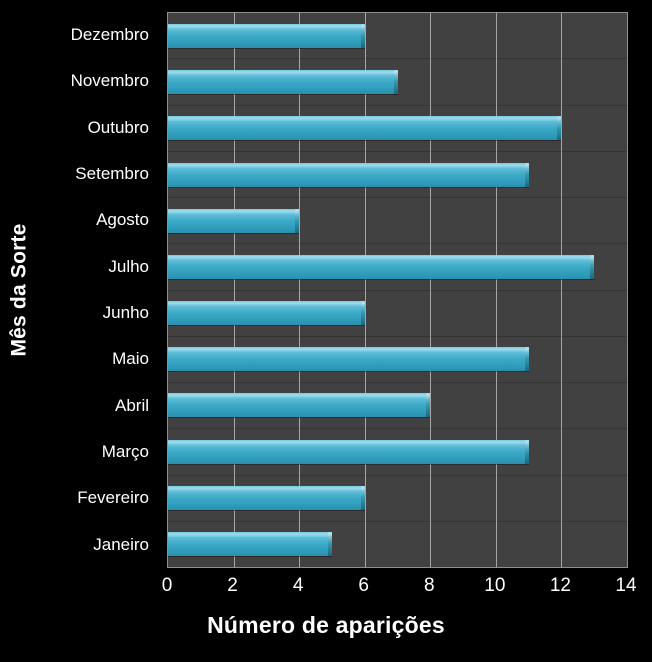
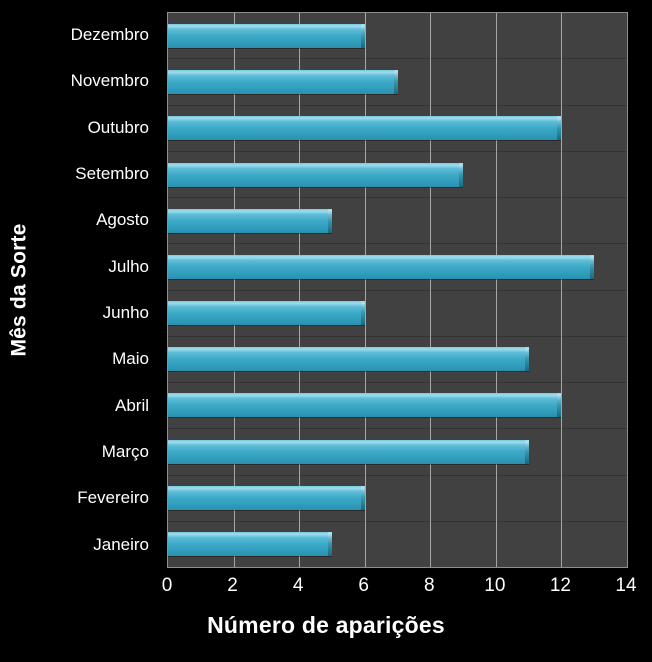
Abril: 8 -> 12
Agosto: 4 -> 5
Setembro: 11 -> 9
